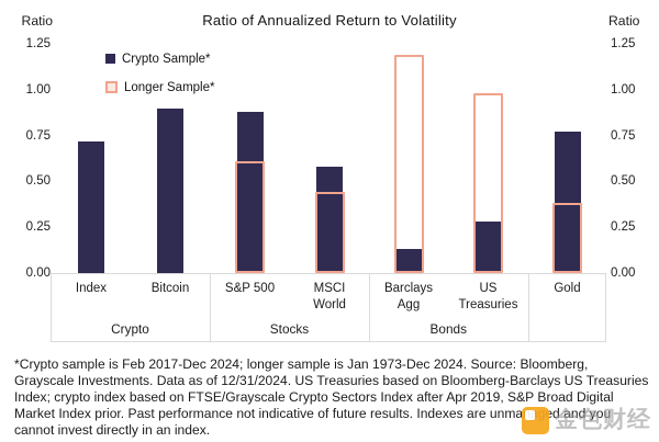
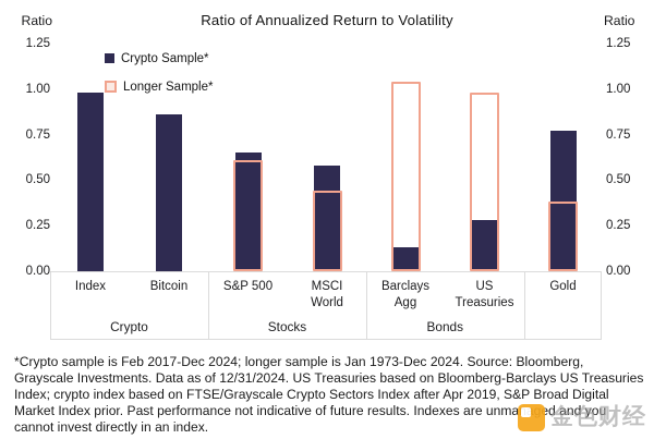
Crypto Sample*/Index: 0.72 -> 0.98
Crypto Sample*/Bitcoin: 0.90 -> 0.86
Crypto Sample*/S&P 500: 0.88 -> 0.65
Longer Sample*/Barclays Agg: 1.19 -> 1.04
